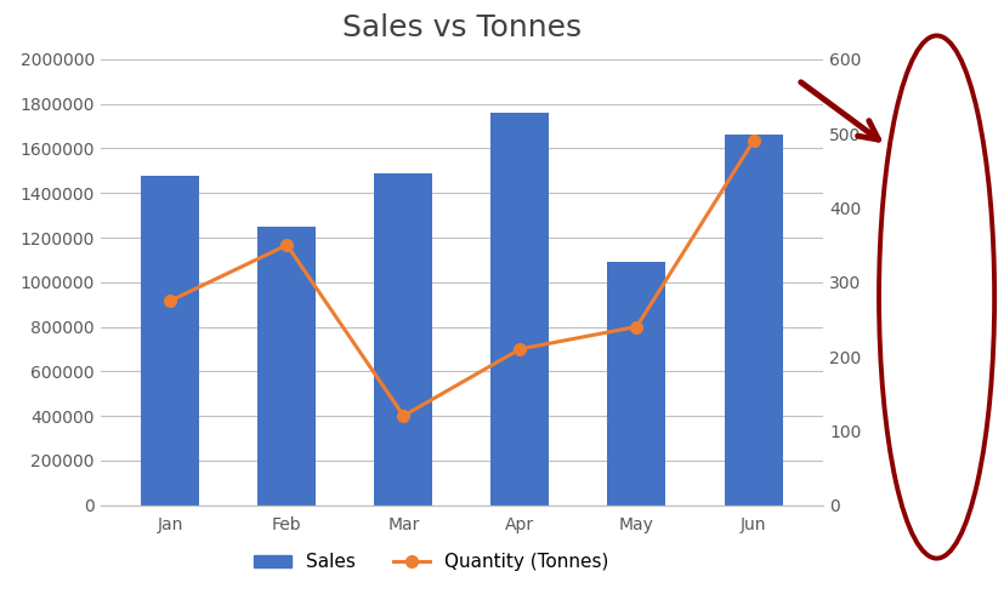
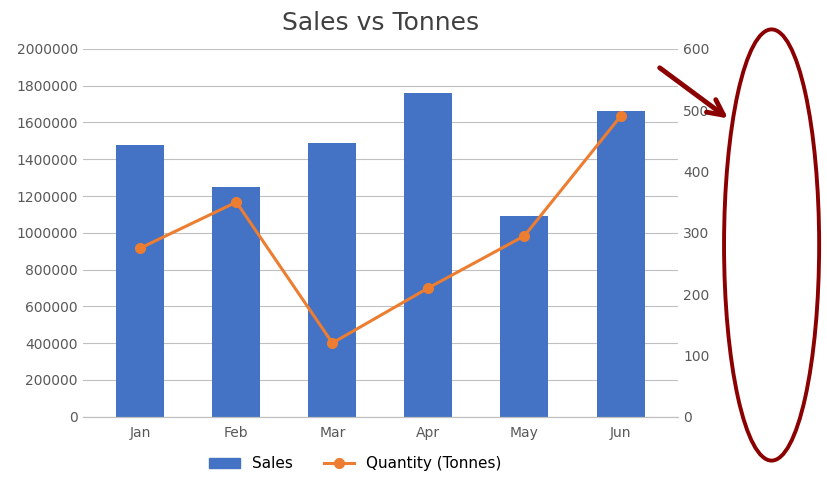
Quantity (Tonnes)/May: 240 -> 295
